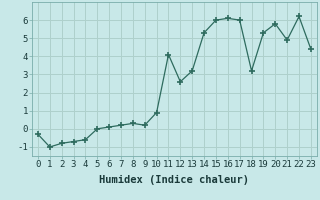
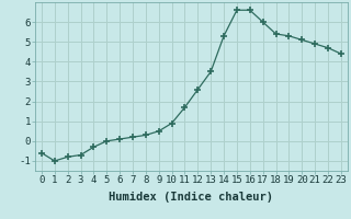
0: -0.3 -> -0.6
4: -0.6 -> -0.3
9: 0.2 -> 0.5
11: 4.1 -> 1.7
13: 3.2 -> 3.5
15: 6.0 -> 6.6
16: 6.1 -> 6.6
18: 3.2 -> 5.4
20: 5.8 -> 5.1
22: 6.2 -> 4.7
